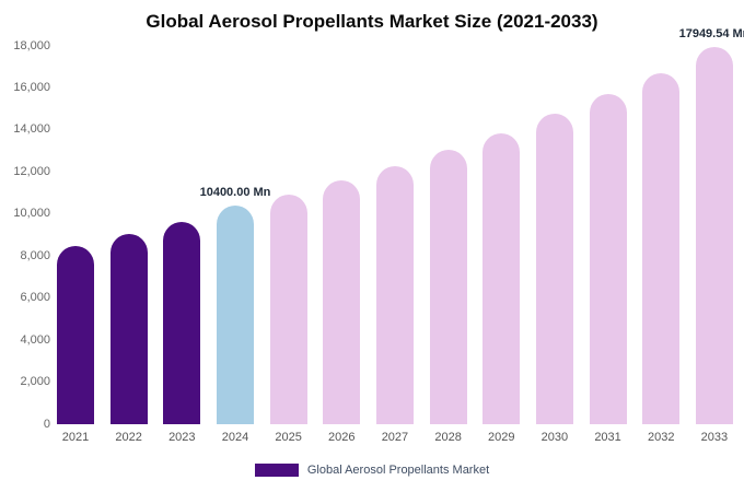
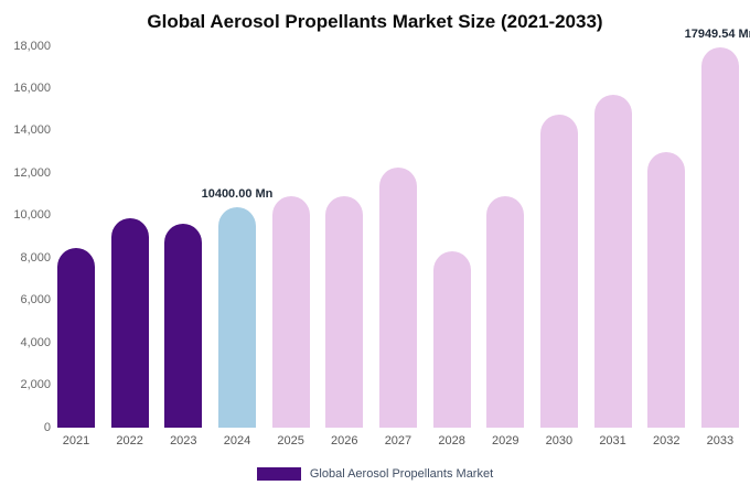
2022: 9000 -> 9900
2026: 11600 -> 10900
2028: 13000 -> 8300
2029: 13800 -> 10900
2032: 16700 -> 13000
